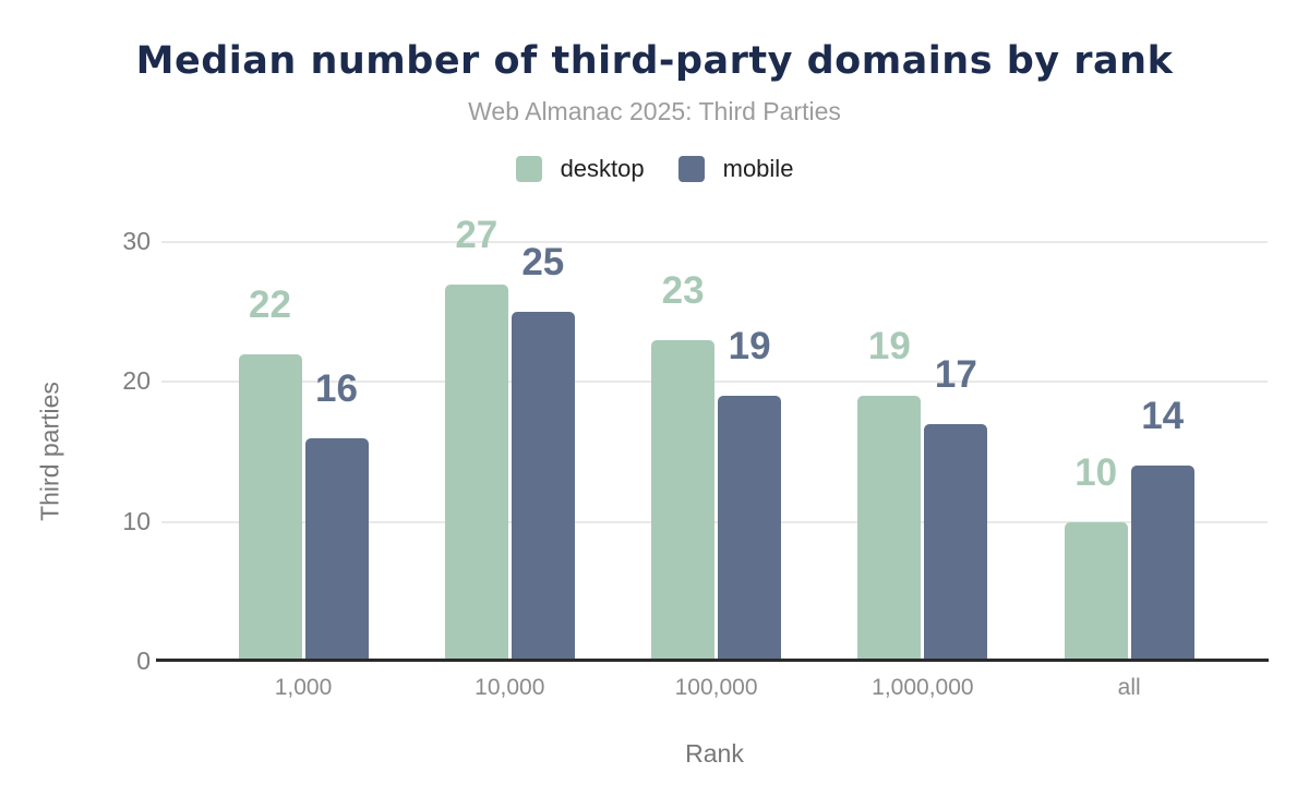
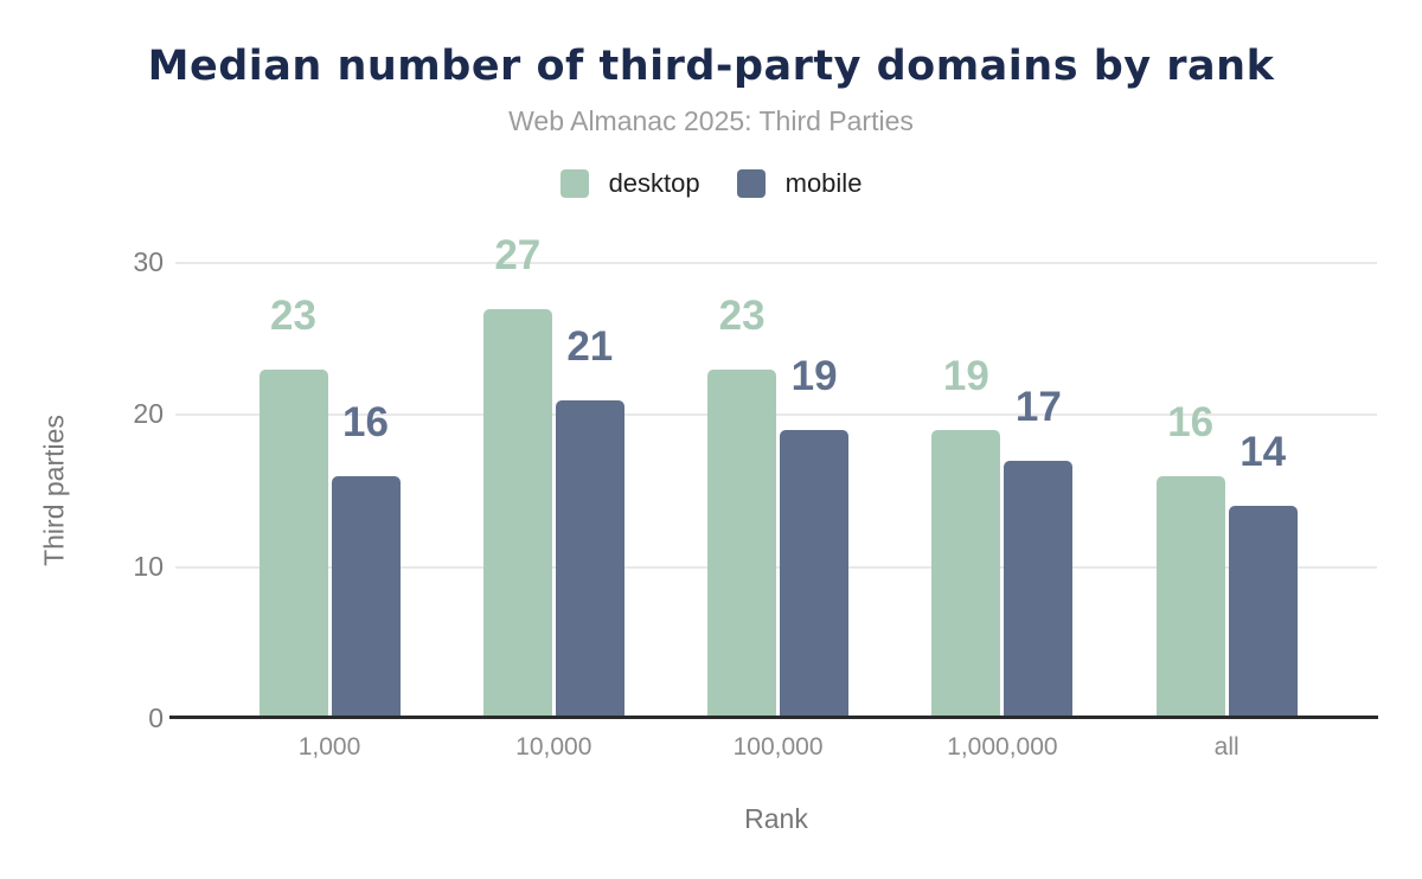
desktop/1,000: 22 -> 23
mobile/10,000: 25 -> 21
desktop/all: 10 -> 16
